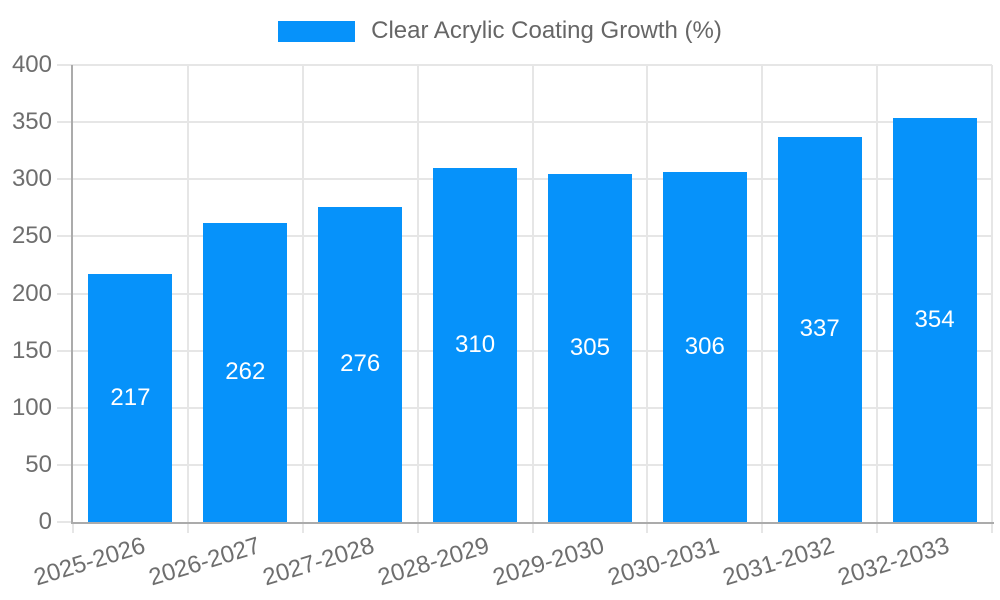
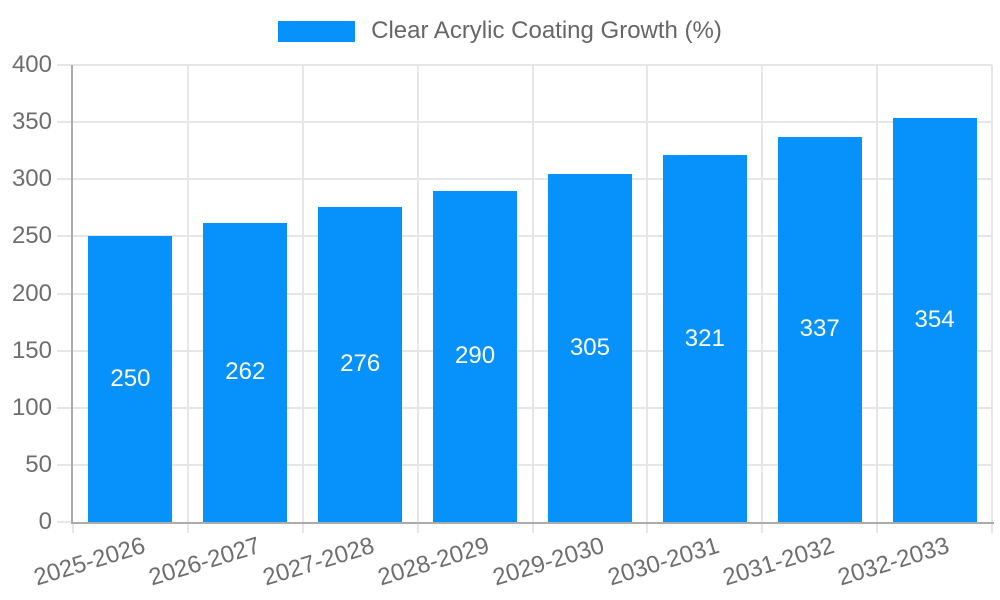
2025-2026: 217 -> 250
2028-2029: 310 -> 290
2030-2031: 306 -> 321
